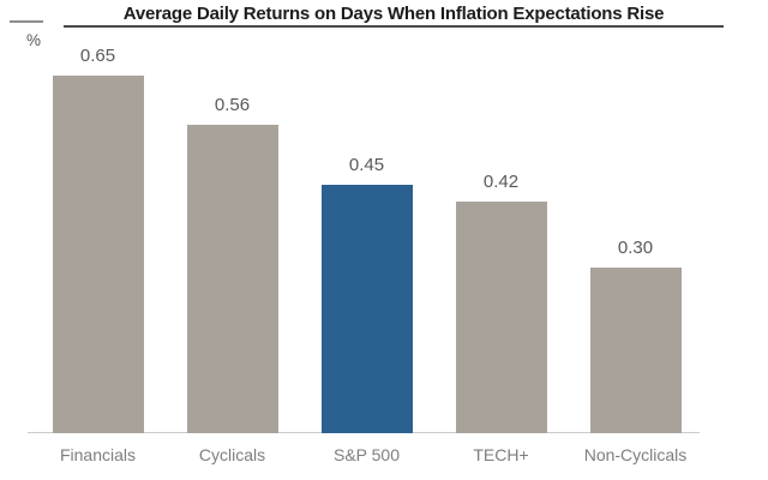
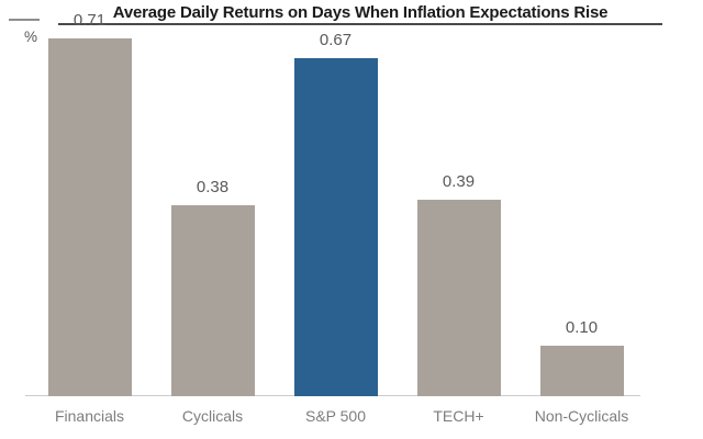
Financials: 0.65 -> 0.71
Cyclicals: 0.56 -> 0.38
S&P 500: 0.45 -> 0.67
TECH+: 0.42 -> 0.39
Non-Cyclicals: 0.30 -> 0.10
